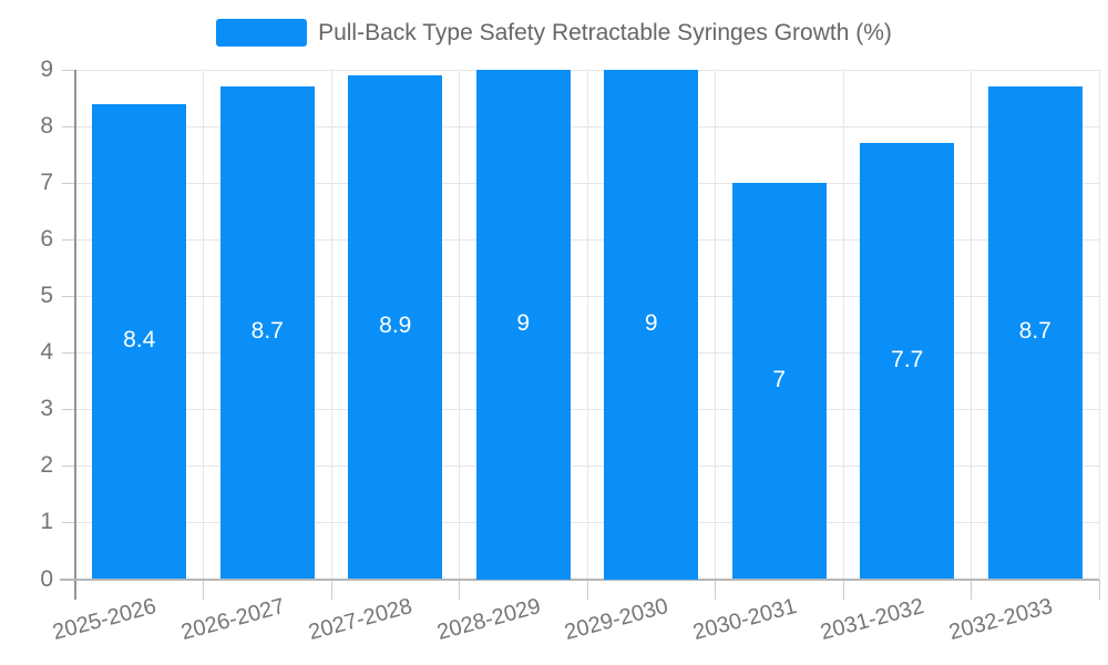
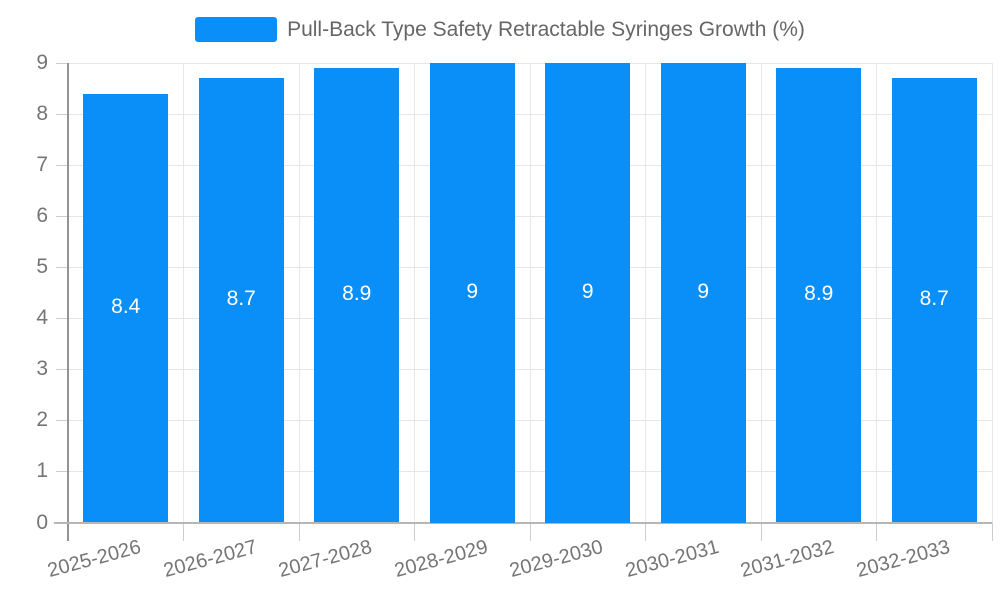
2030-2031: 7 -> 9
2031-2032: 7.7 -> 8.9
